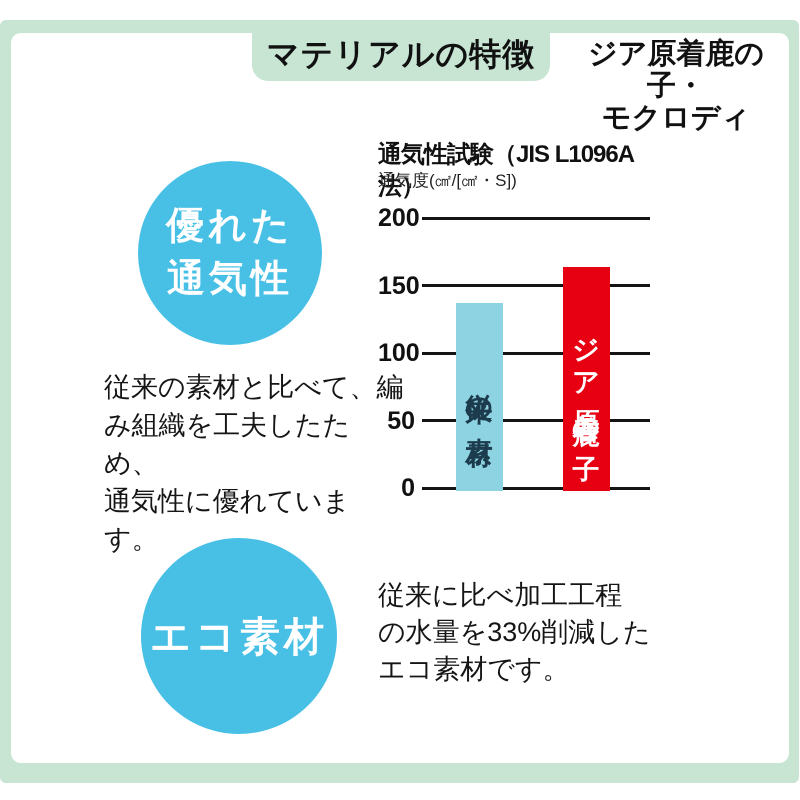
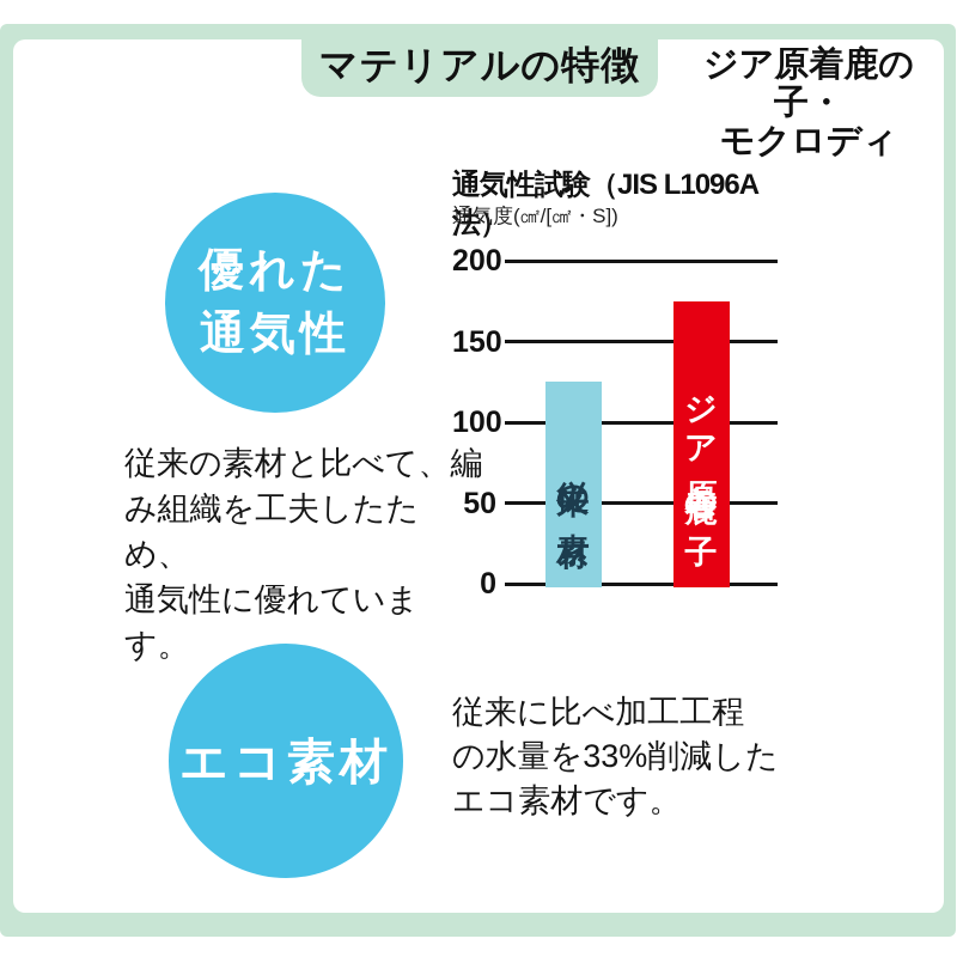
従来の素材: 137 -> 125
ジア原着鹿の子: 164 -> 175
